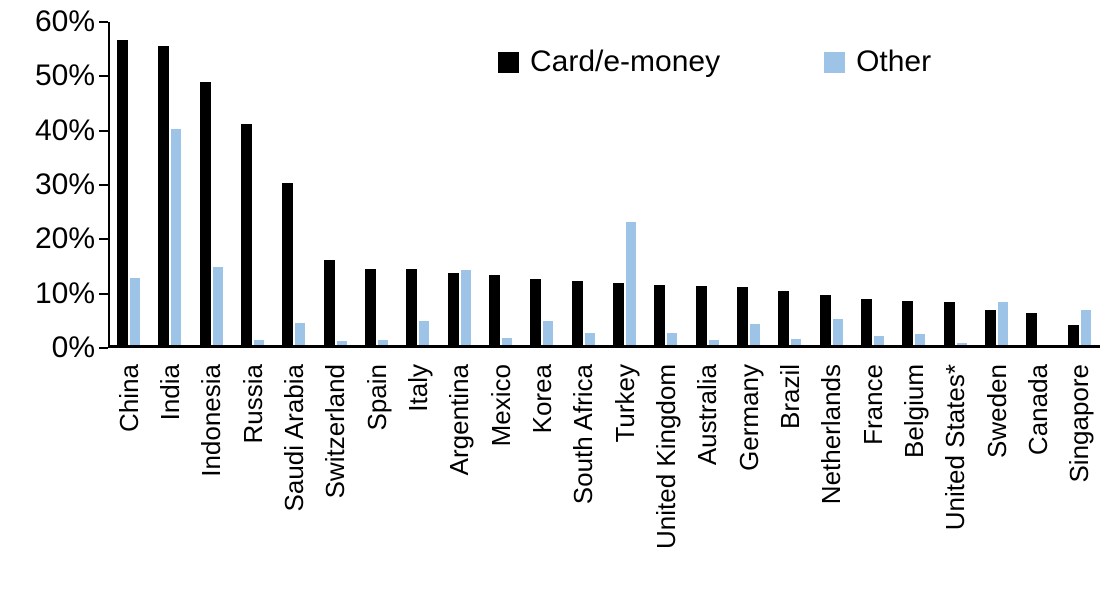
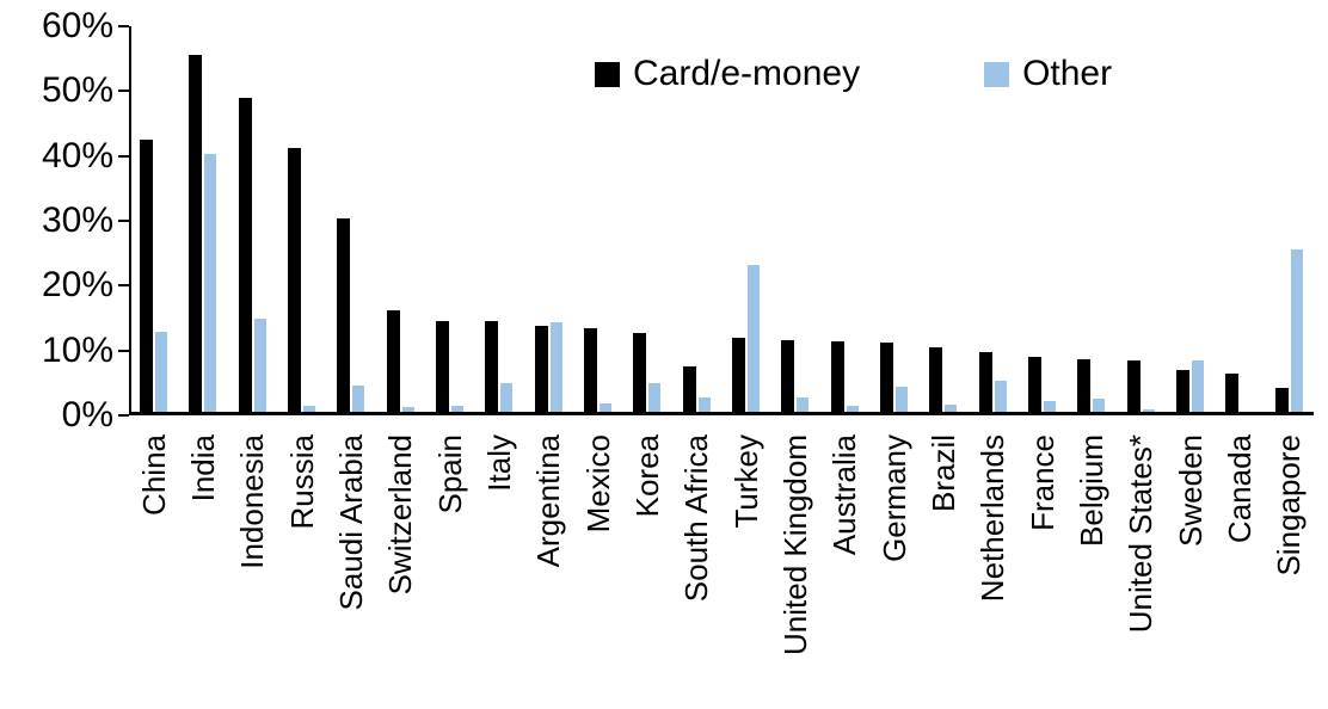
Card/e-money/China: 56% -> 42%
Card/e-money/South Africa: 12% -> 7%
Other/Singapore: 6% -> 25%
